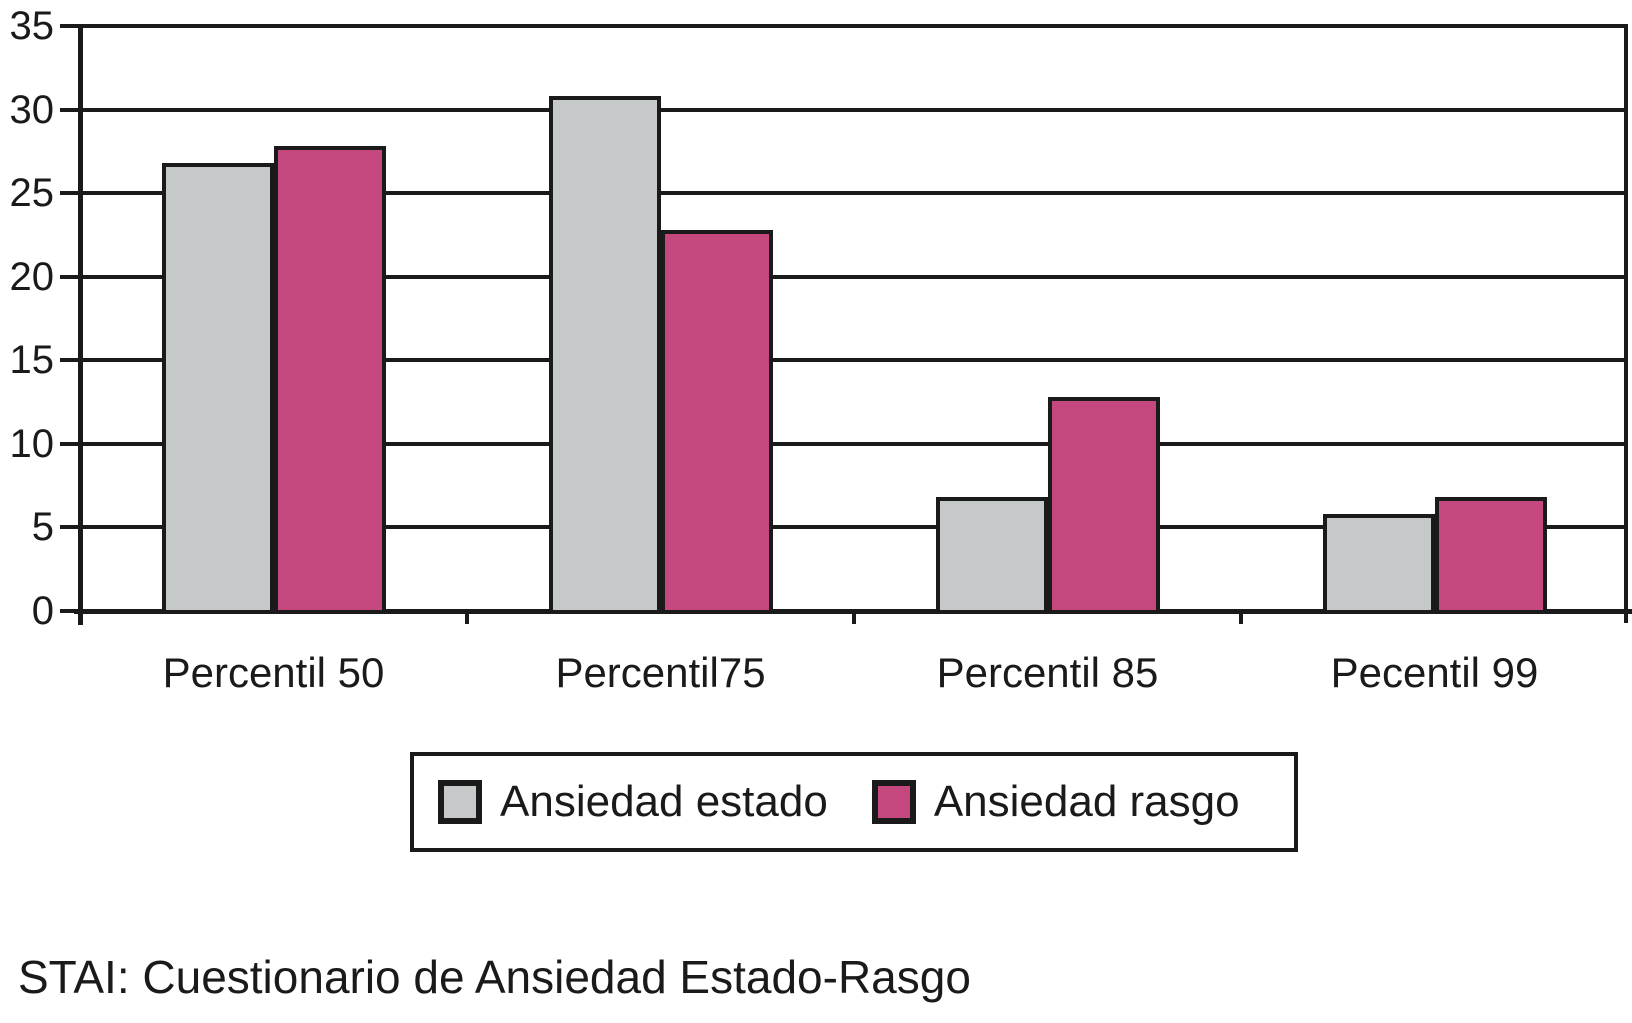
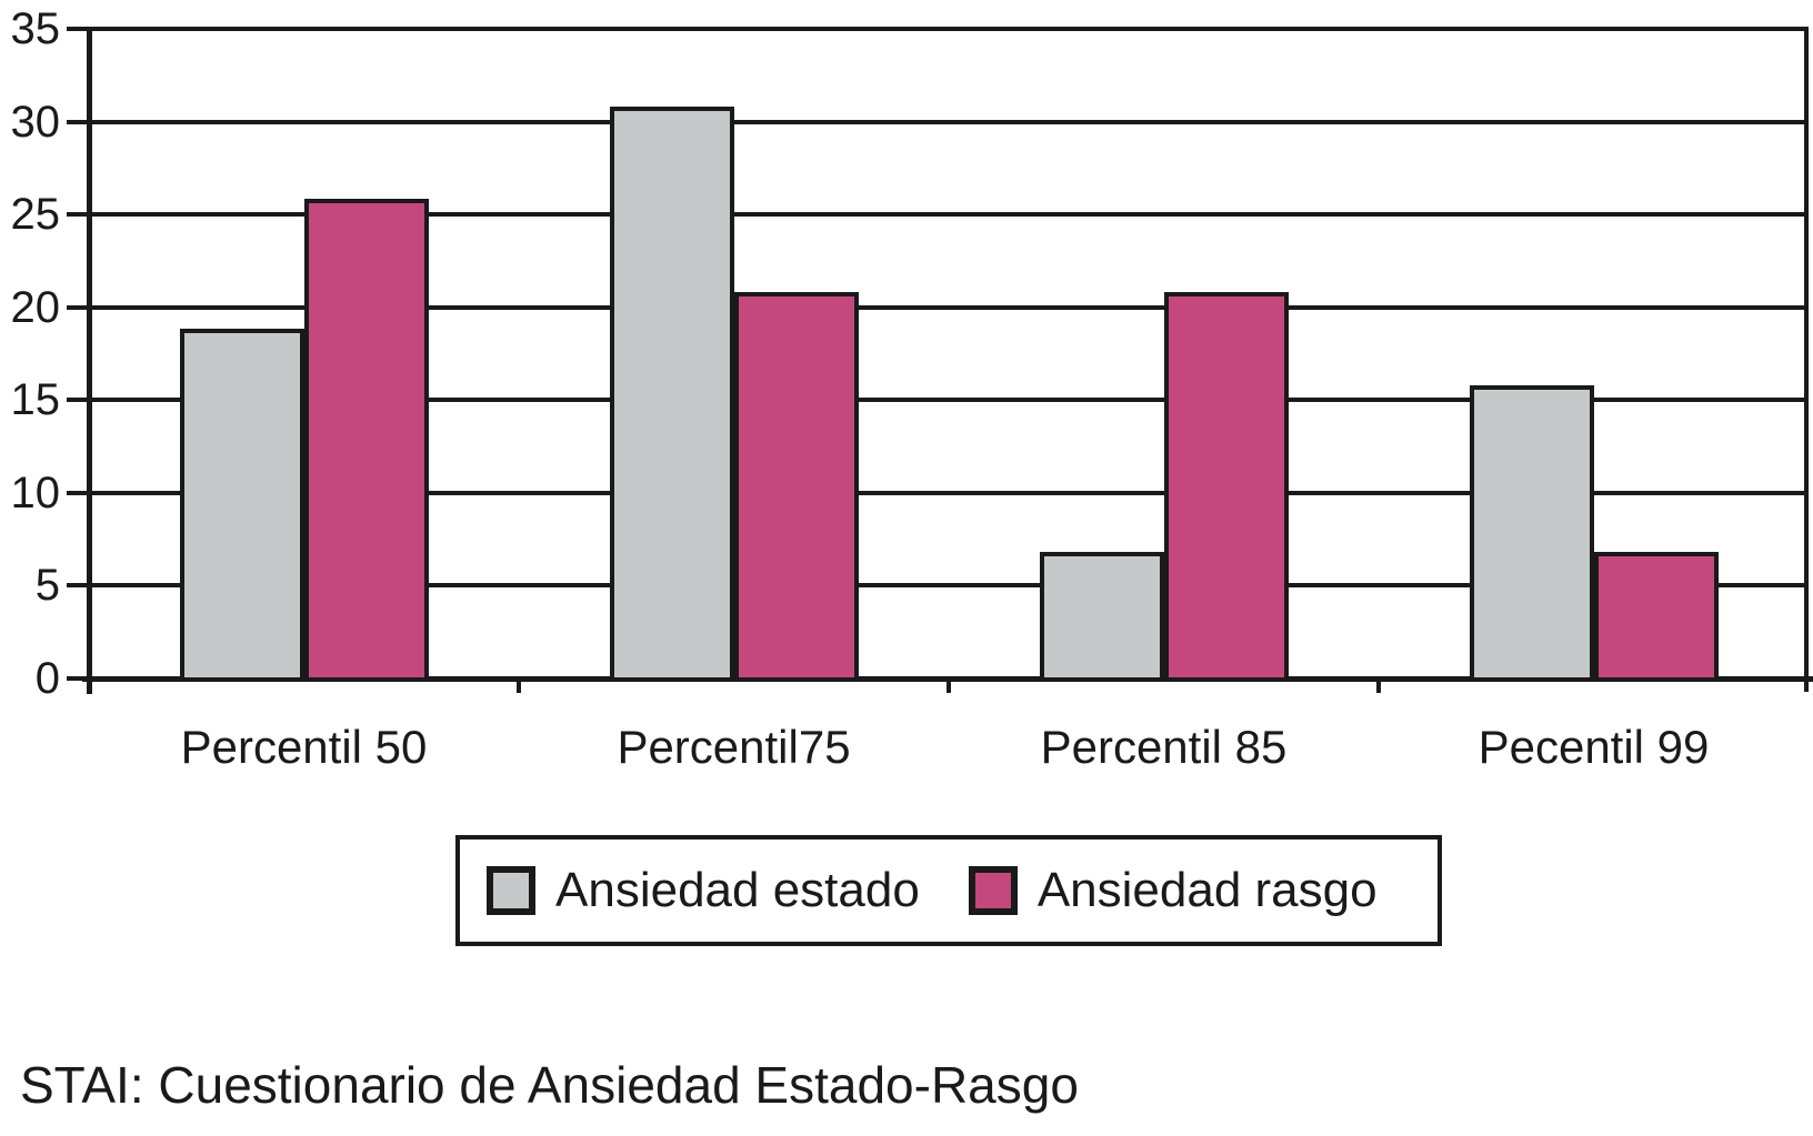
Ansiedad estado/Percentil 50: 27 -> 19
Ansiedad rasgo/Percentil 50: 28 -> 26
Ansiedad rasgo/Percentil75: 23 -> 21
Ansiedad rasgo/Percentil 85: 13 -> 21
Ansiedad estado/Pecentil 99: 6 -> 16
